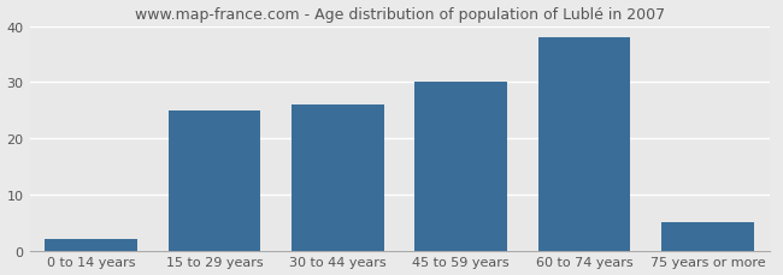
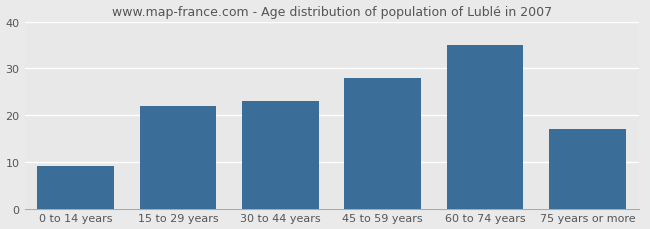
0 to 14 years: 2 -> 9
15 to 29 years: 25 -> 22
30 to 44 years: 26 -> 23
45 to 59 years: 30 -> 28
60 to 74 years: 38 -> 35
75 years or more: 5 -> 17
